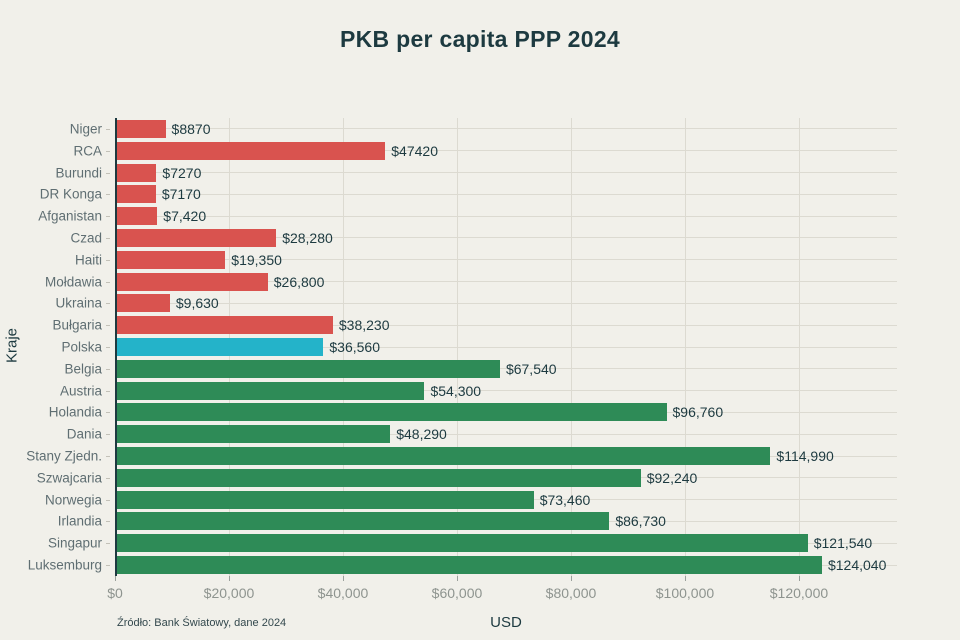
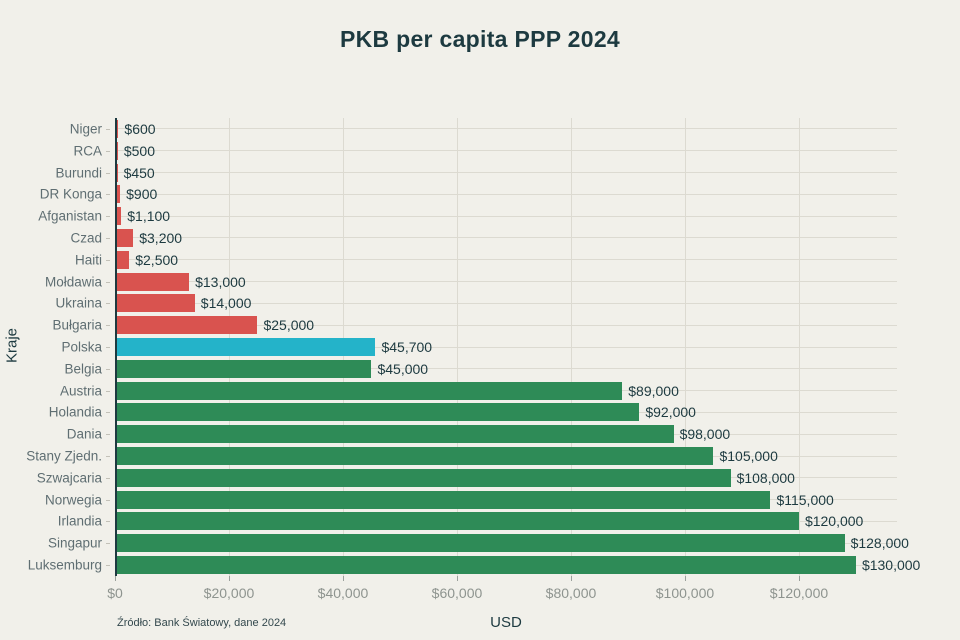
Niger: $8870 -> $600
RCA: $47420 -> $500
Burundi: $7270 -> $450
DR Konga: $7170 -> $900
Afganistan: $7,420 -> $1,100
Czad: $28,280 -> $3,200
Haiti: $19,350 -> $2,500
Mołdawia: $26,800 -> $13,000
Ukraina: $9,630 -> $14,000
Bułgaria: $38,230 -> $25,000
Polska: $36,560 -> $45,700
Belgia: $67,540 -> $45,000
Austria: $54,300 -> $89,000
Holandia: $96,760 -> $92,000
Dania: $48,290 -> $98,000
Stany Zjedn.: $114,990 -> $105,000
Szwajcaria: $92,240 -> $108,000
Norwegia: $73,460 -> $115,000
Irlandia: $86,730 -> $120,000
Singapur: $121,540 -> $128,000
Luksemburg: $124,040 -> $130,000
